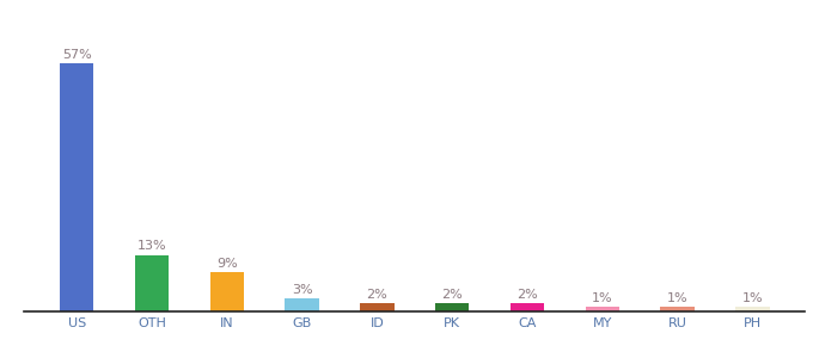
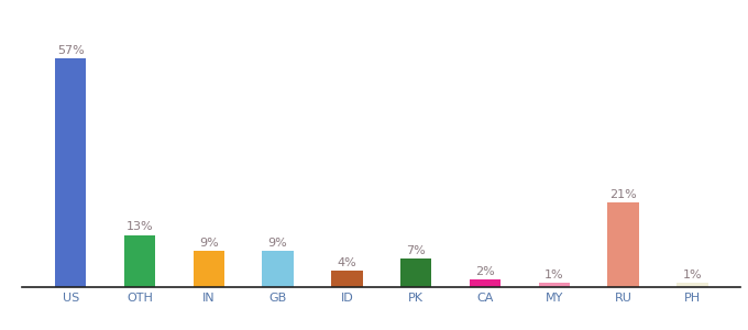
GB: 3% -> 9%
ID: 2% -> 4%
PK: 2% -> 7%
RU: 1% -> 21%
